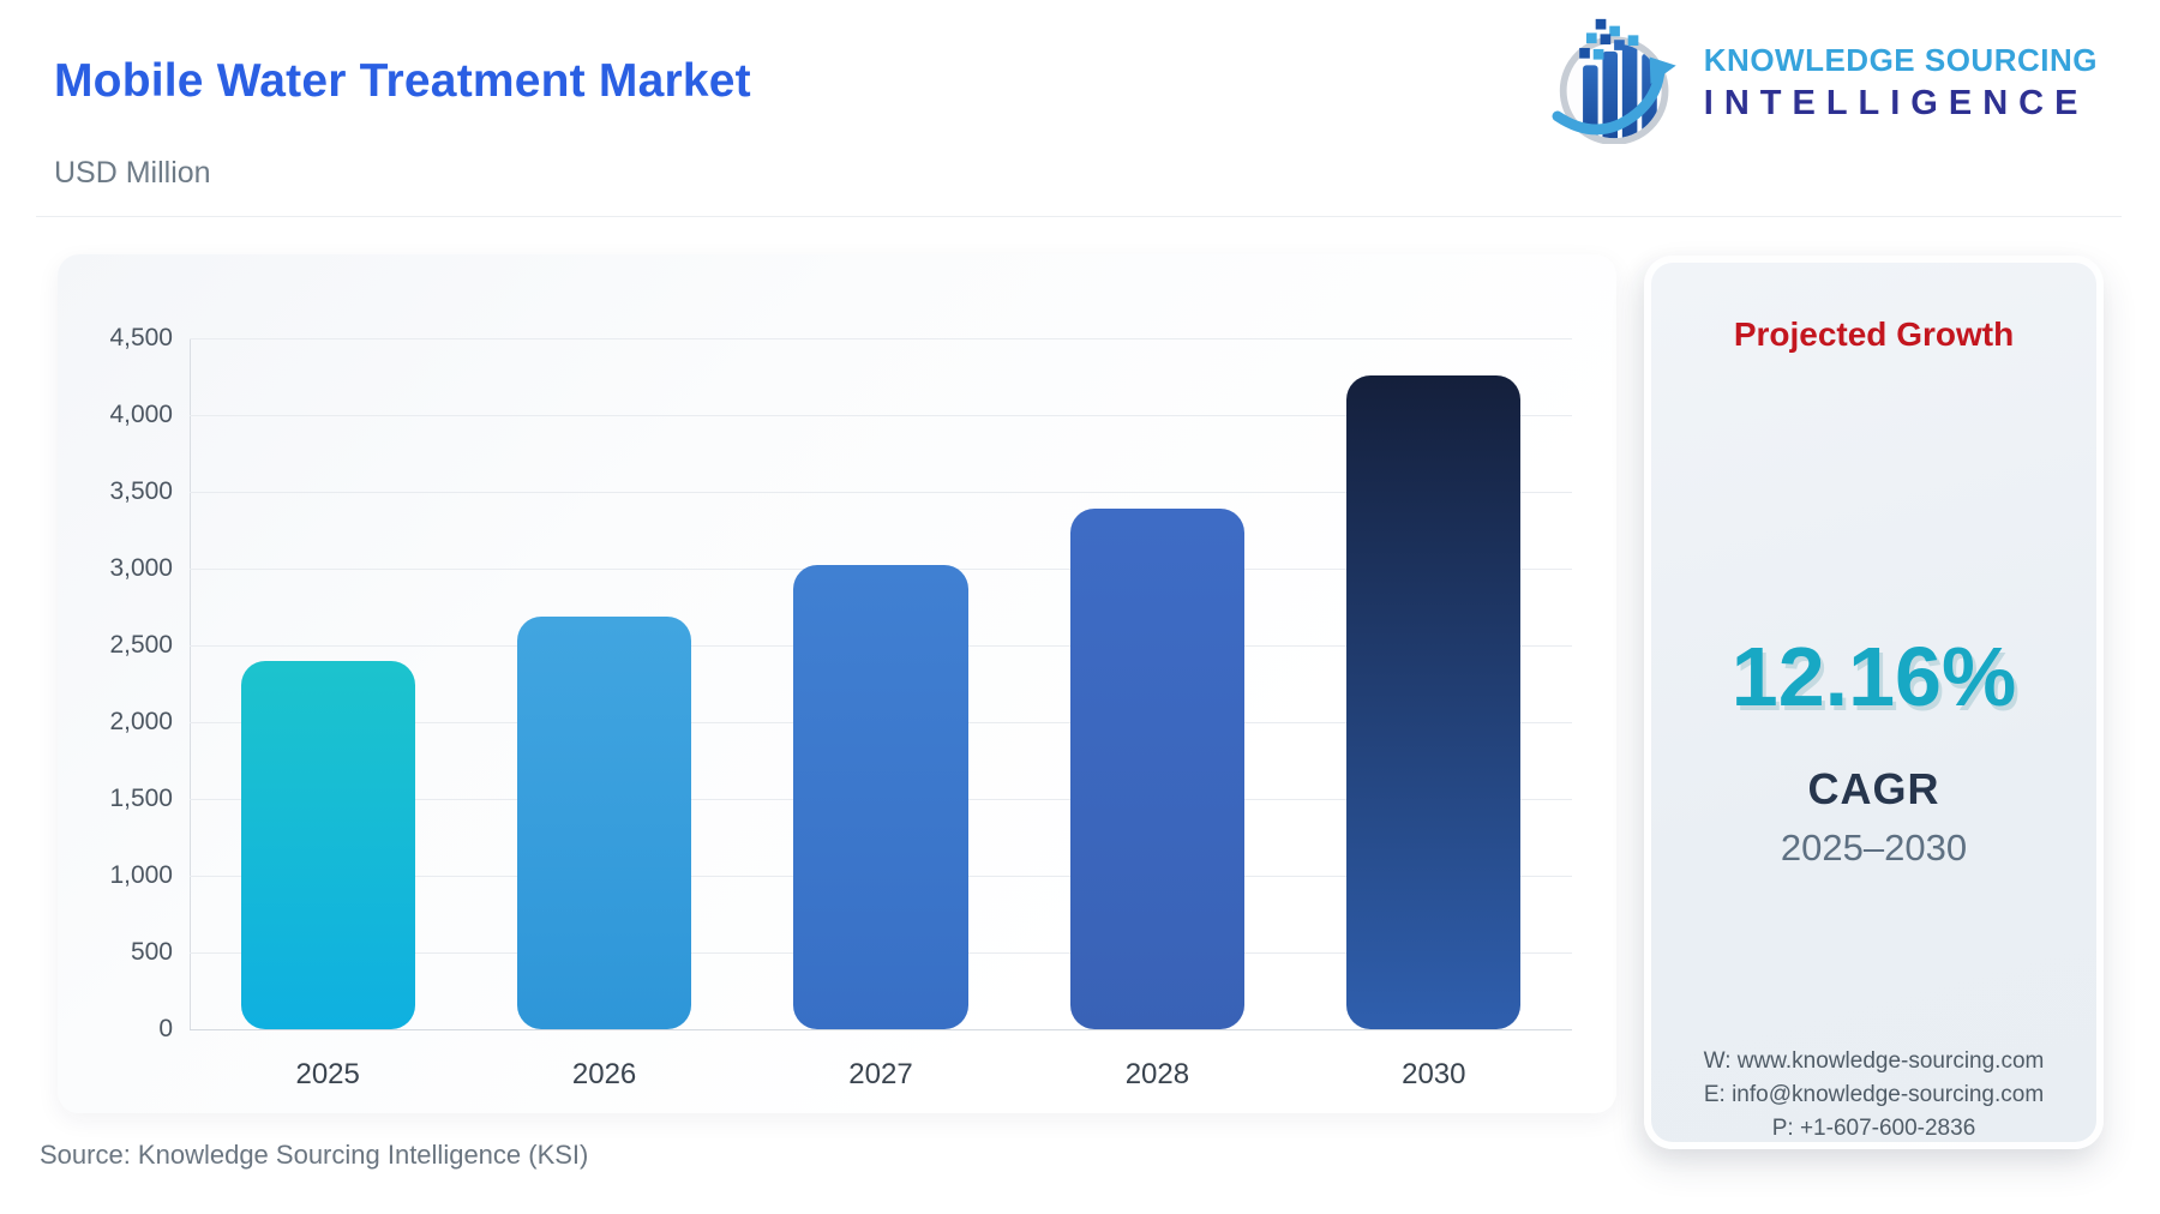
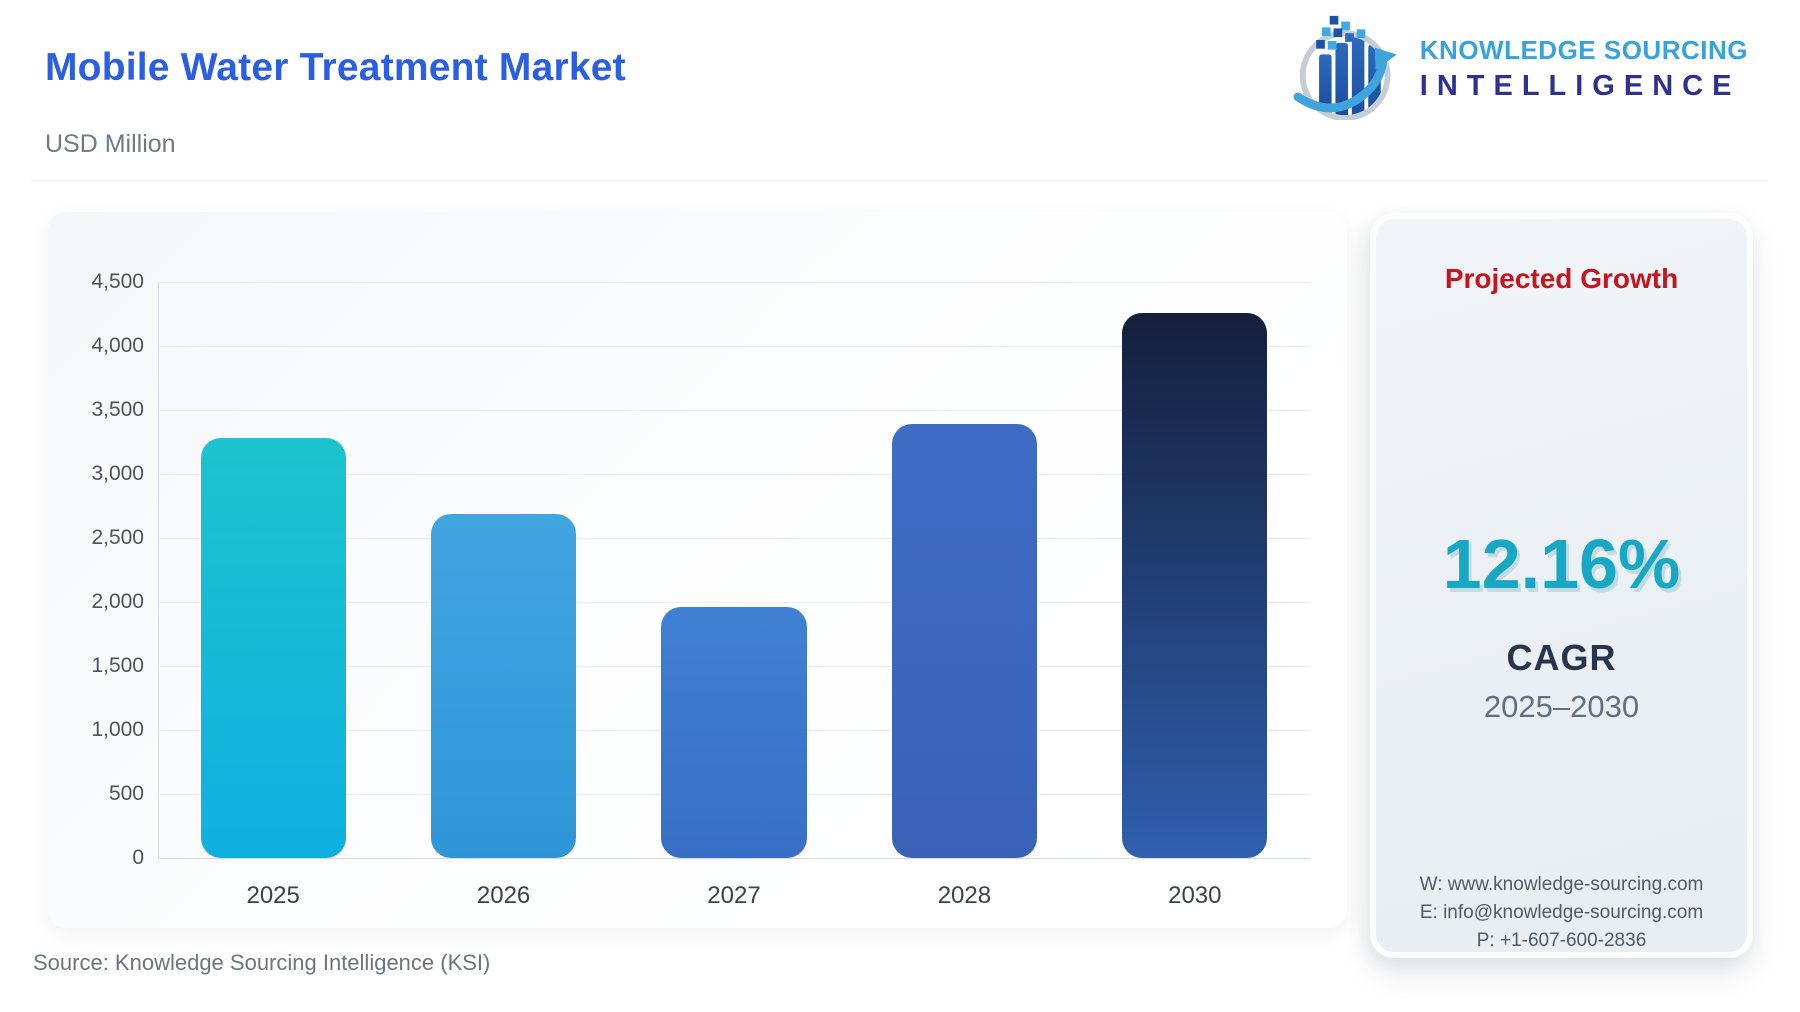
2025: 2400 -> 3280
2027: 3020 -> 1960
